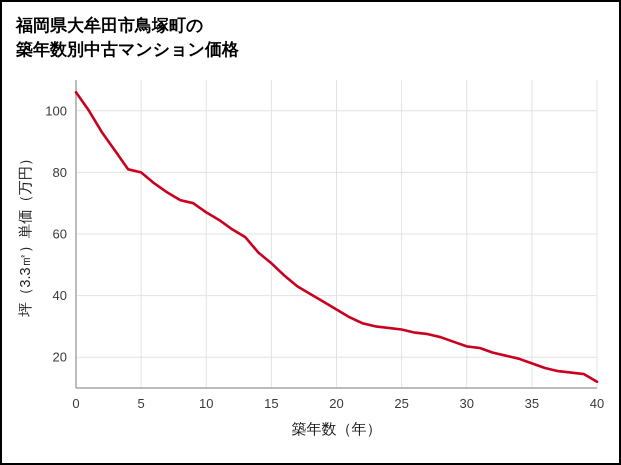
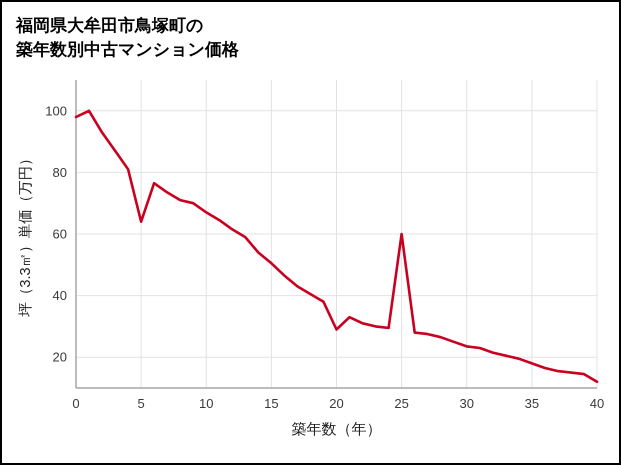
0: 106 -> 98
5: 80 -> 64
20: 36 -> 29
25: 29 -> 60
